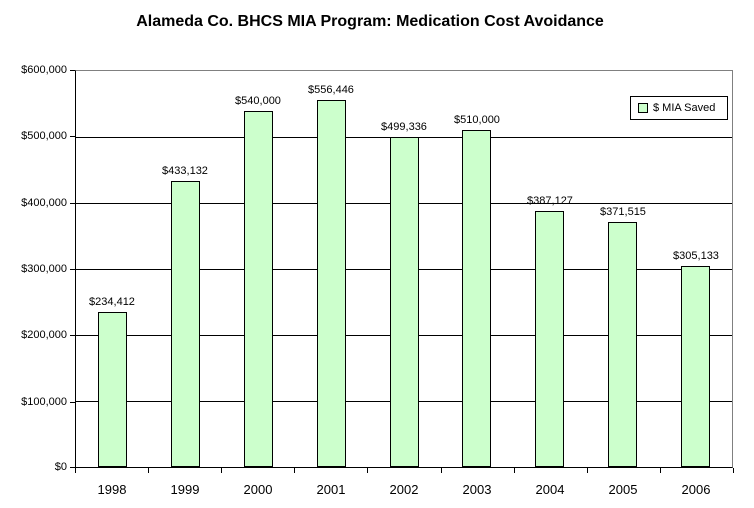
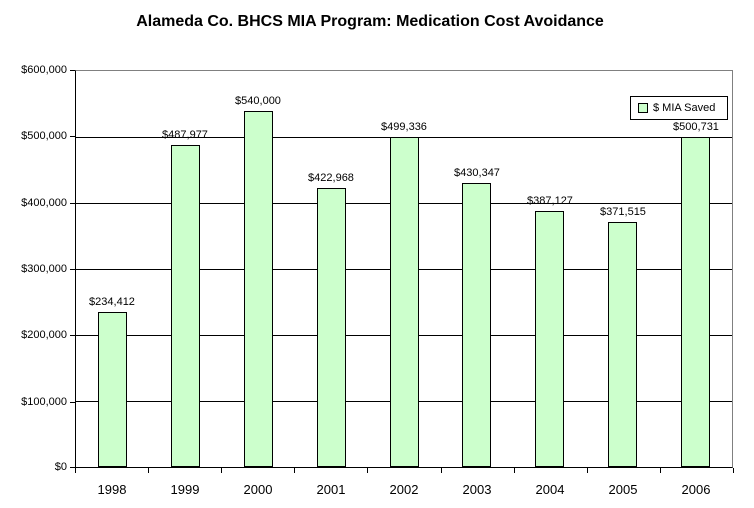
1999: $433,132 -> $487,977
2001: $556,446 -> $422,968
2003: $510,000 -> $430,347
2006: $305,133 -> $500,731
